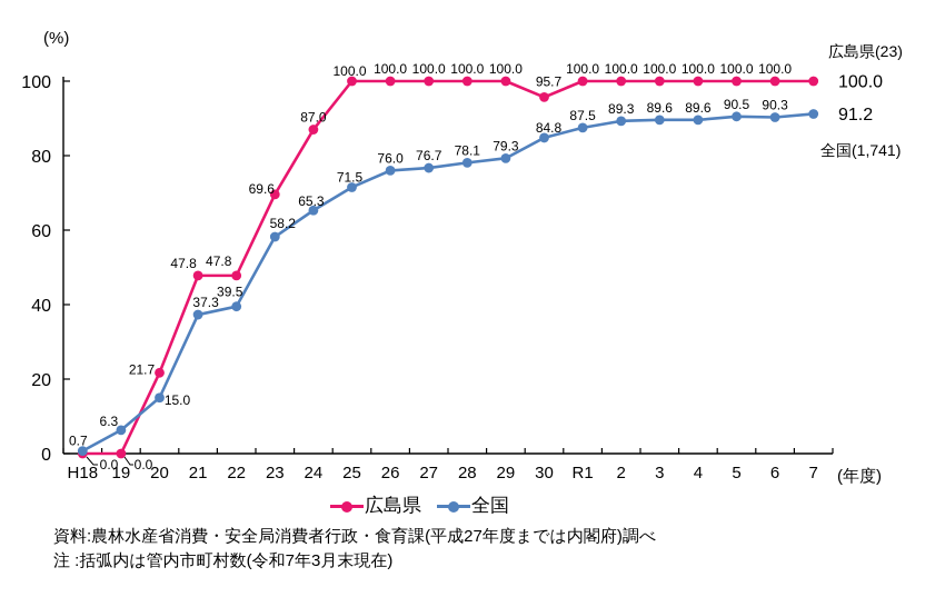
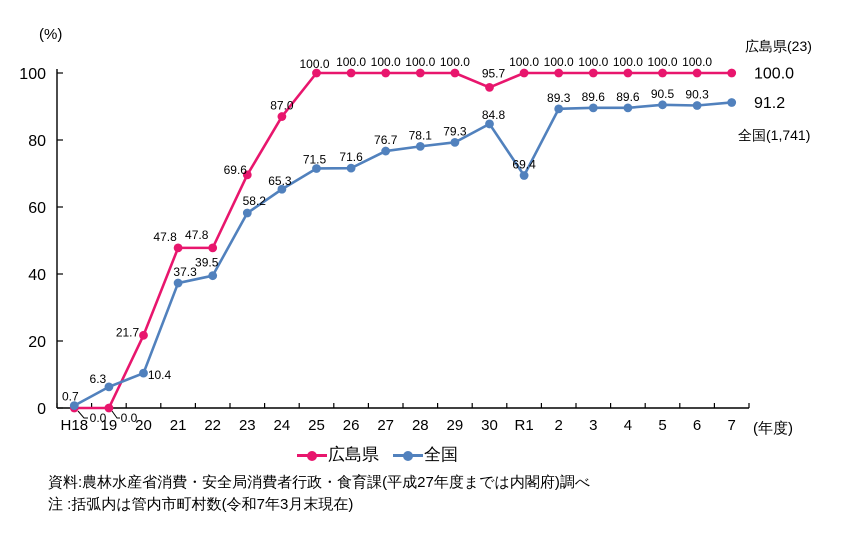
全国/20: 15.0 -> 10.4
全国/26: 76.0 -> 71.6
全国/R1: 87.5 -> 69.4
